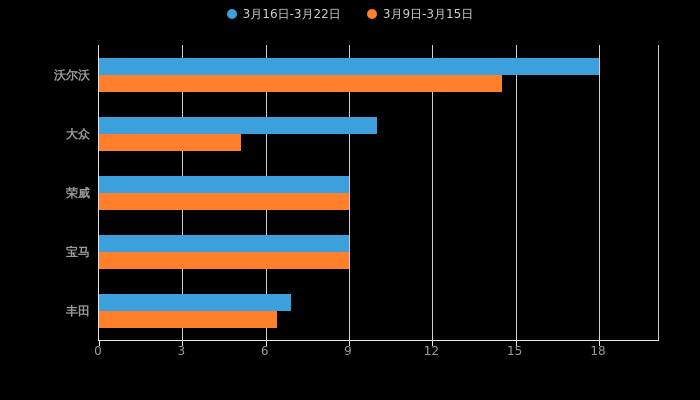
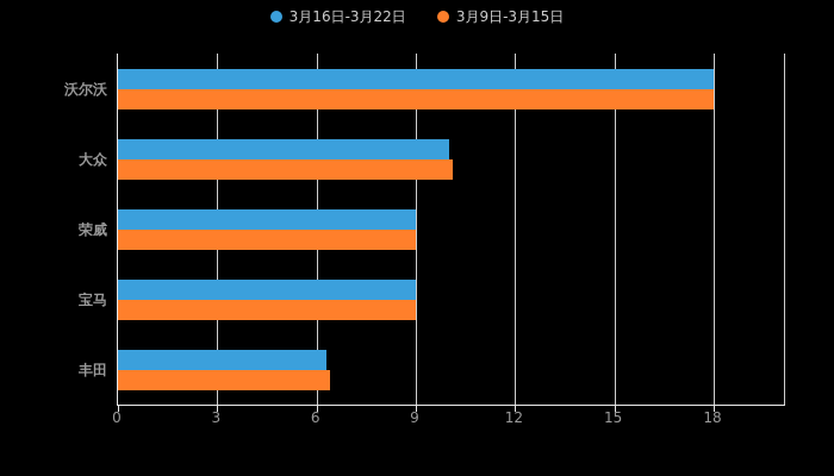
3月9日-3月15日/沃尔沃: 14.5 -> 18.0
3月9日-3月15日/大众: 5.1 -> 10.1
3月16日-3月22日/丰田: 6.9 -> 6.3
